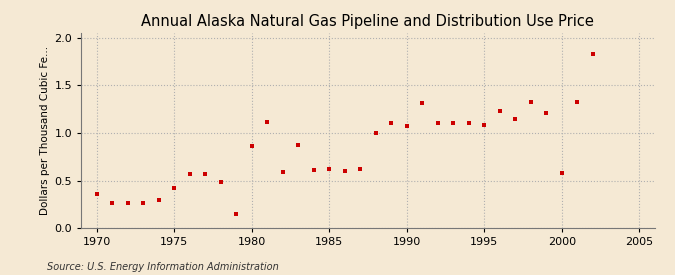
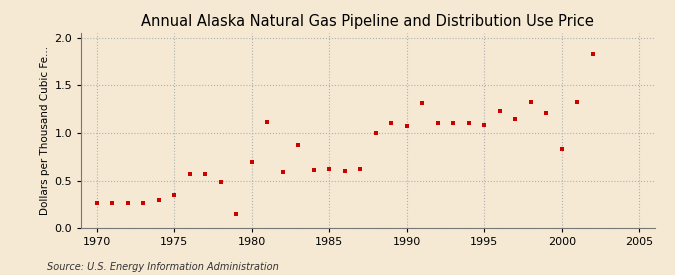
1970: 0.36 -> 0.27
1975: 0.42 -> 0.35
1980: 0.86 -> 0.70
2000: 0.58 -> 0.83
